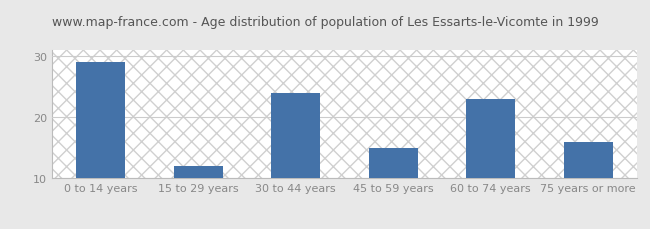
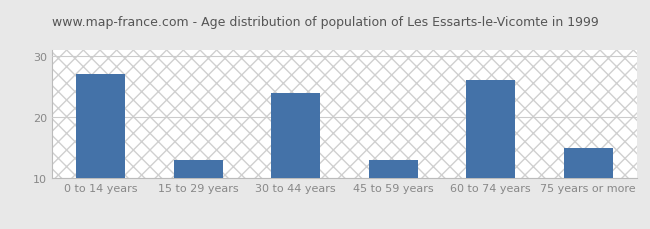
0 to 14 years: 29 -> 27
15 to 29 years: 12 -> 13
45 to 59 years: 15 -> 13
60 to 74 years: 23 -> 26
75 years or more: 16 -> 15
